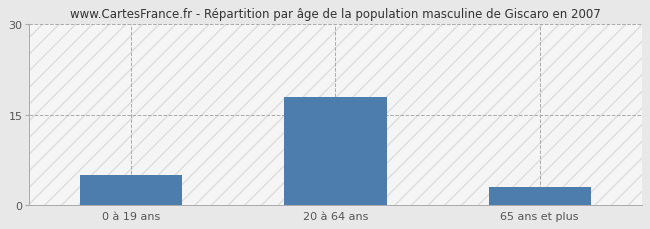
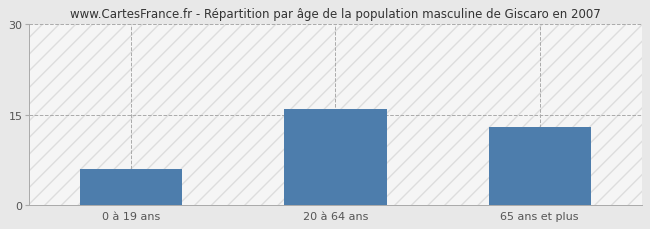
0 à 19 ans: 5 -> 6
20 à 64 ans: 18 -> 16
65 ans et plus: 3 -> 13
